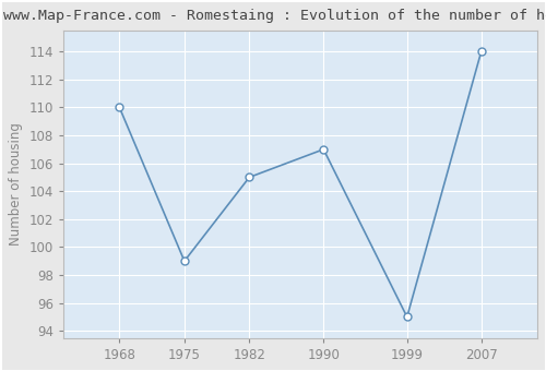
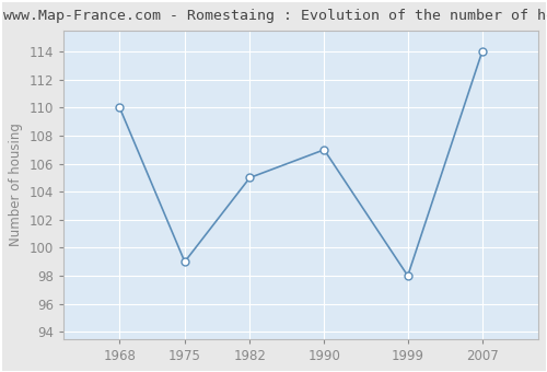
1999: 95 -> 98
